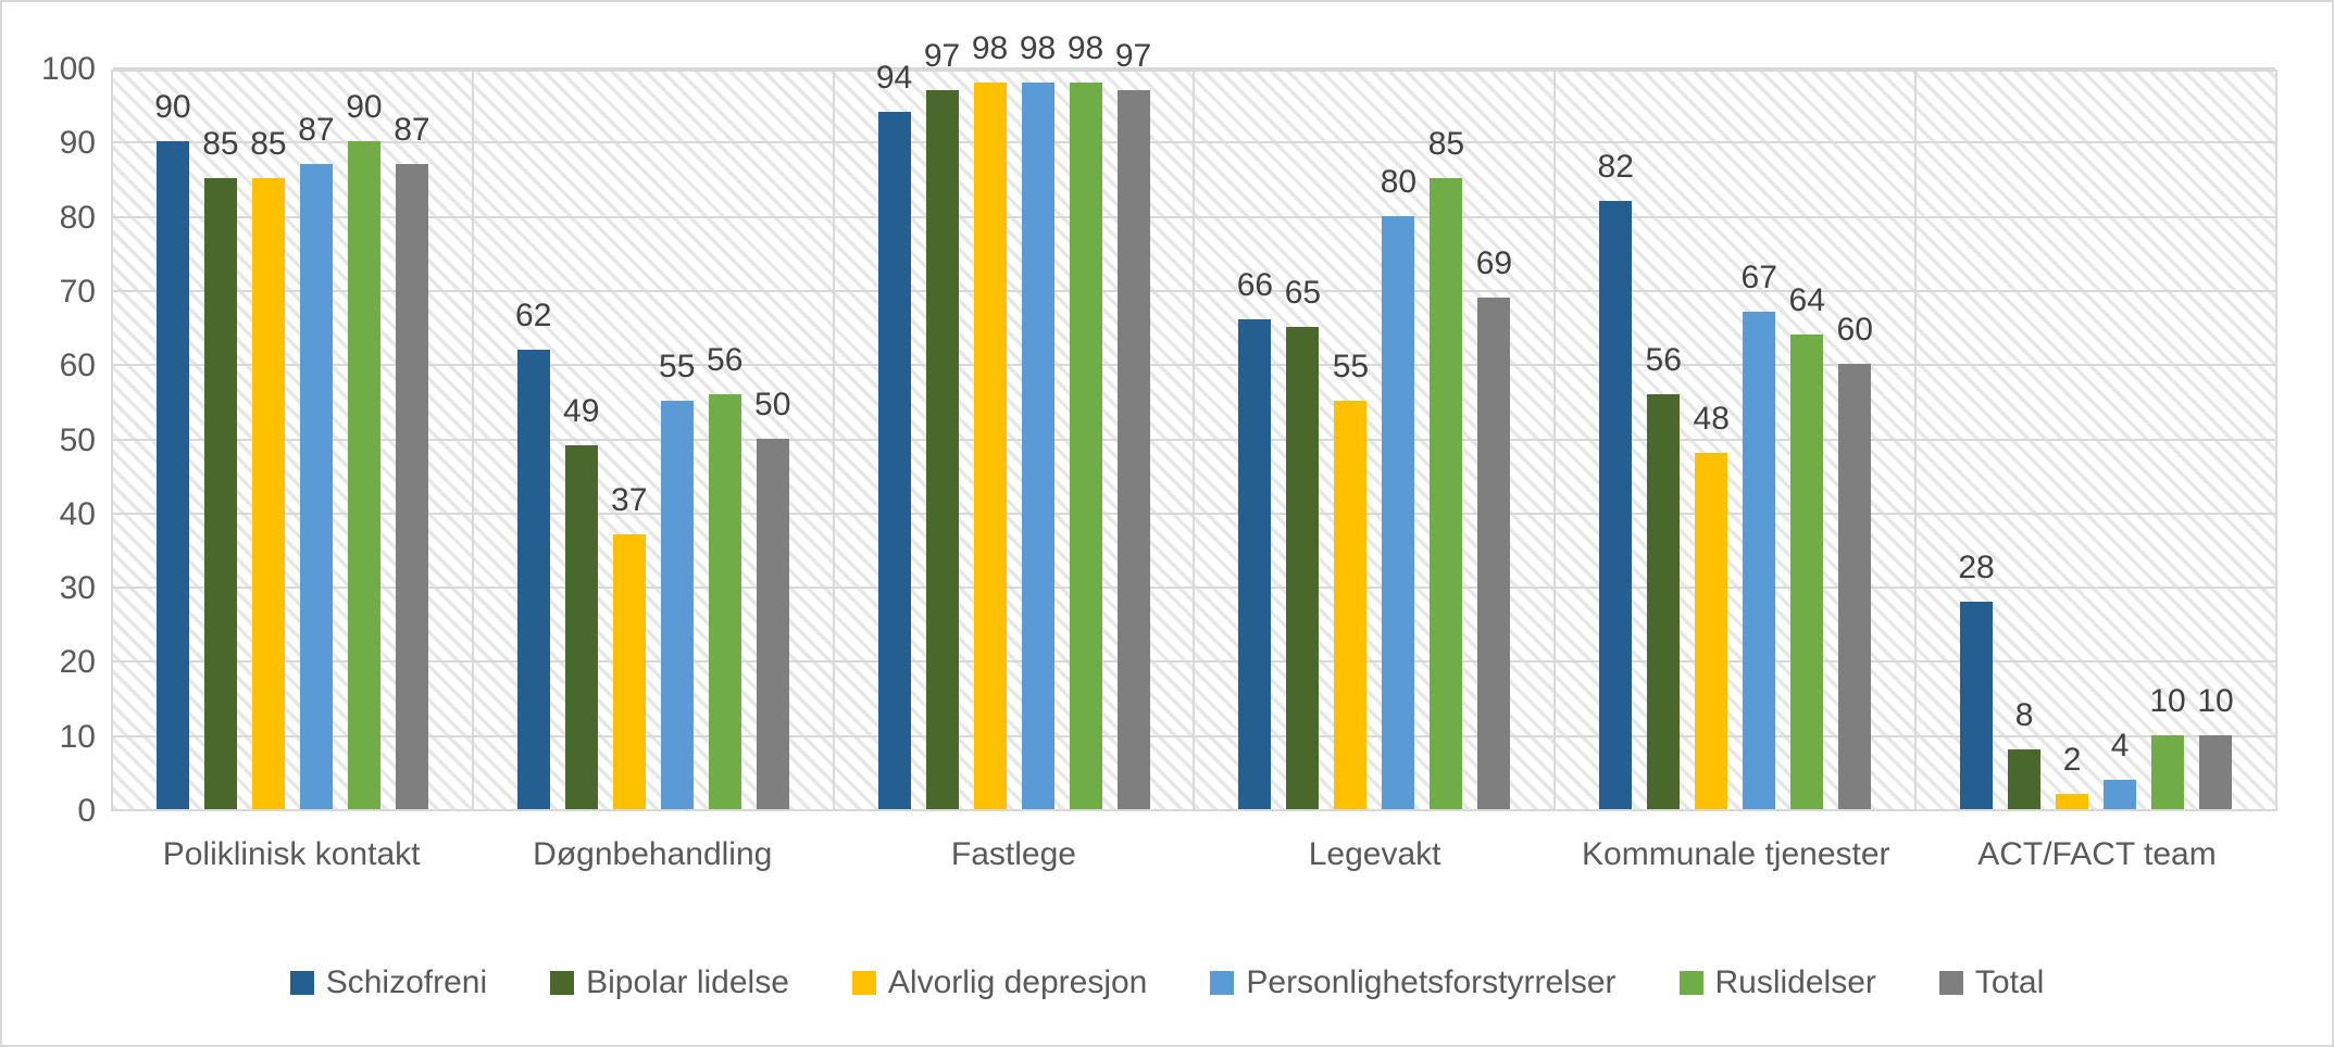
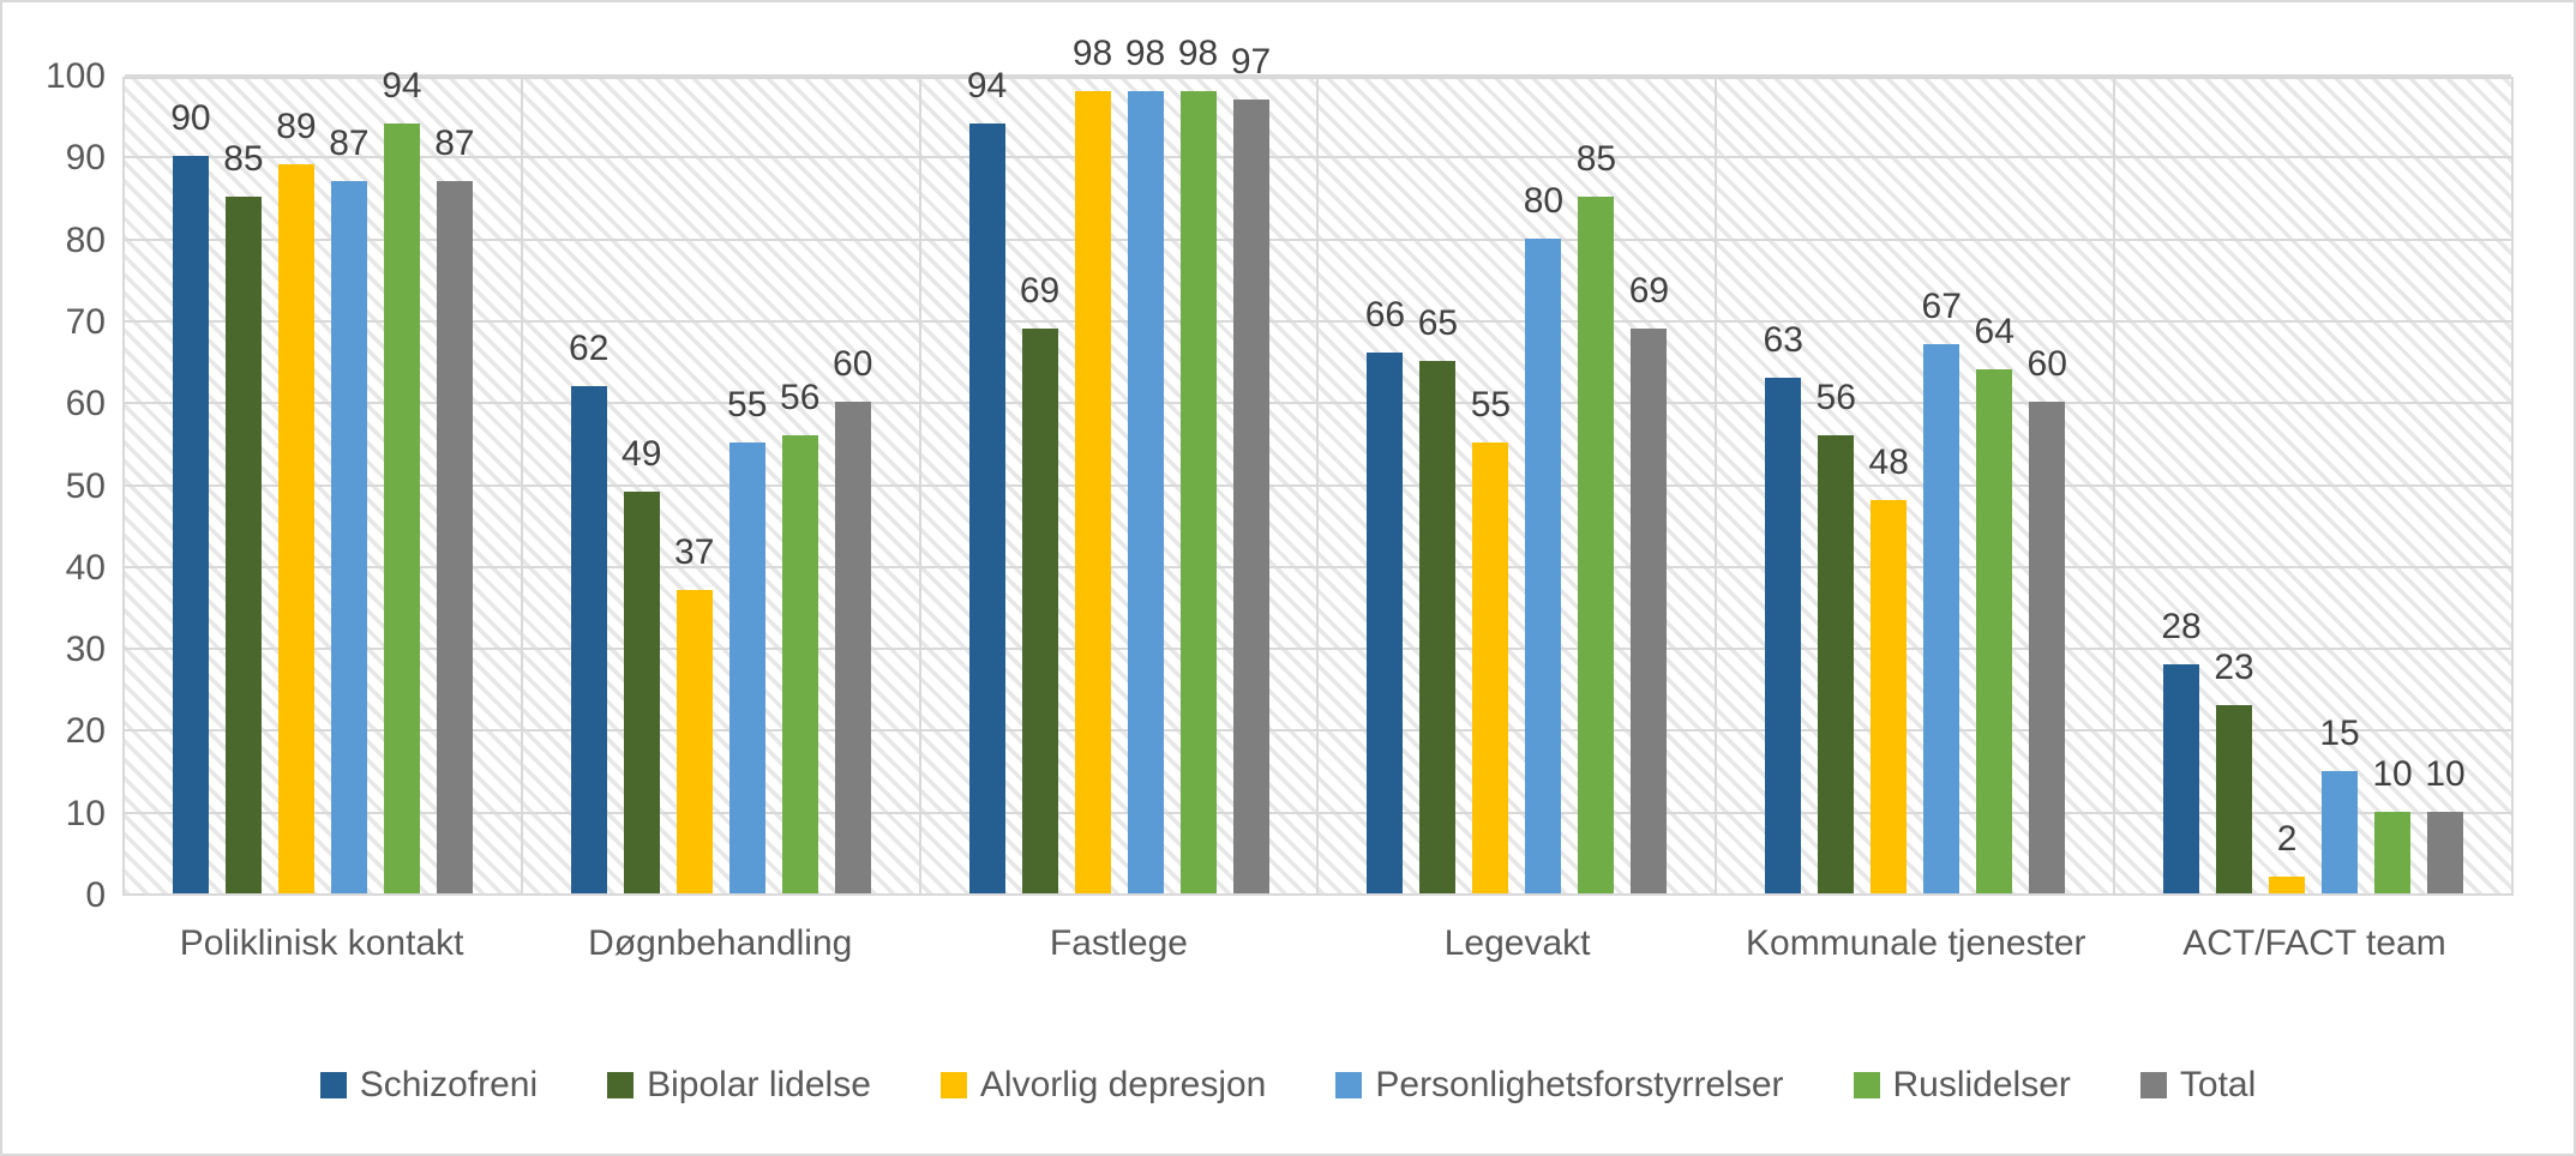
Alvorlig depresjon/Poliklinisk kontakt: 85 -> 89
Ruslidelser/Poliklinisk kontakt: 90 -> 94
Total/Døgnbehandling: 50 -> 60
Bipolar lidelse/Fastlege: 97 -> 69
Schizofreni/Kommunale tjenester: 82 -> 63
Bipolar lidelse/ACT/FACT team: 8 -> 23
Personlighetsforstyrrelser/ACT/FACT team: 4 -> 15
